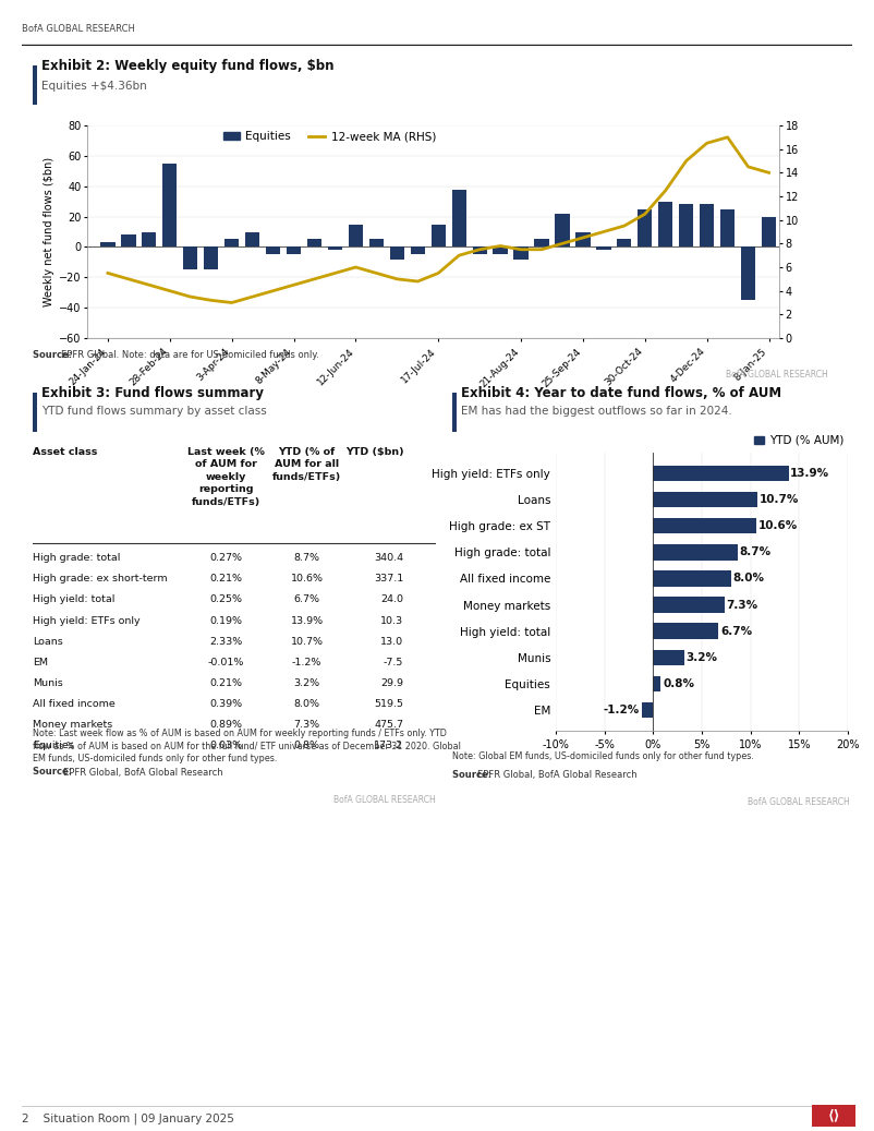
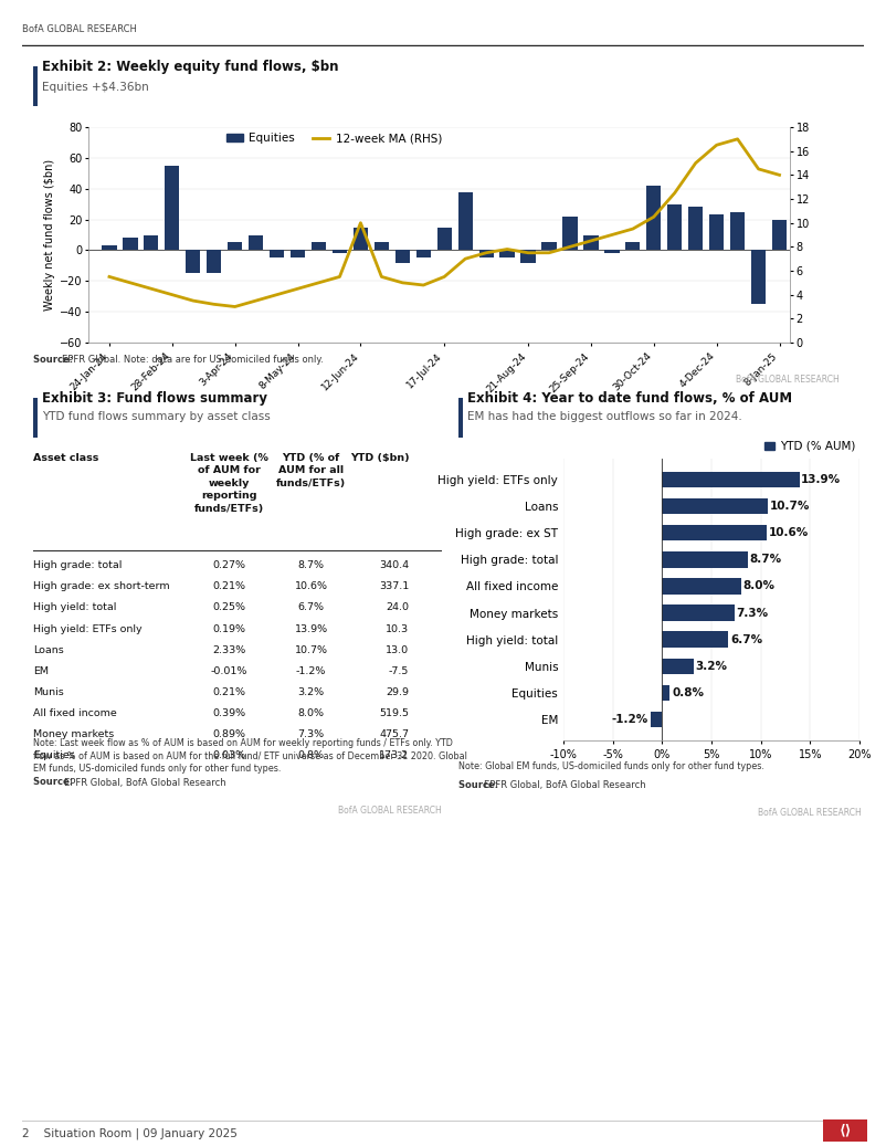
12-week MA (RHS)/12-Jun-24: 6.0 -> 10.0
Equities/30-Oct-24: 25 -> 42
Equities/4-Dec-24: 28 -> 23
